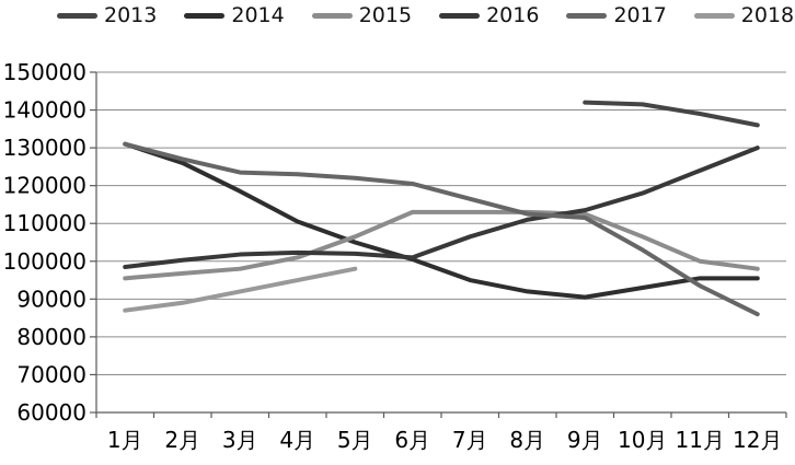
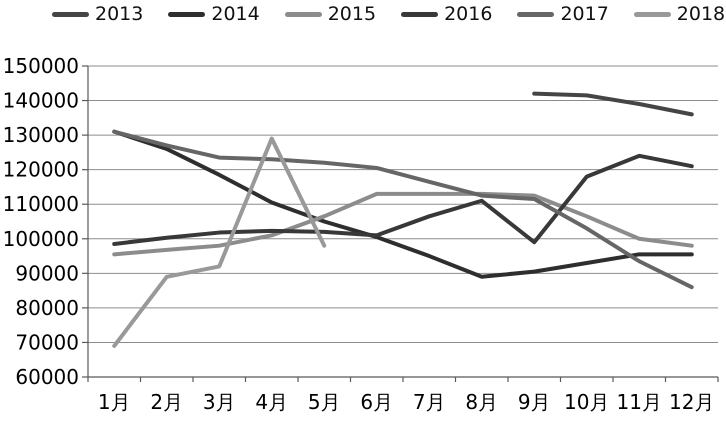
2018/1月: 87000 -> 69000
2018/4月: 95000 -> 129000
2014/8月: 92000 -> 89000
2016/9月: 114000 -> 99000
2016/12月: 130000 -> 121000
